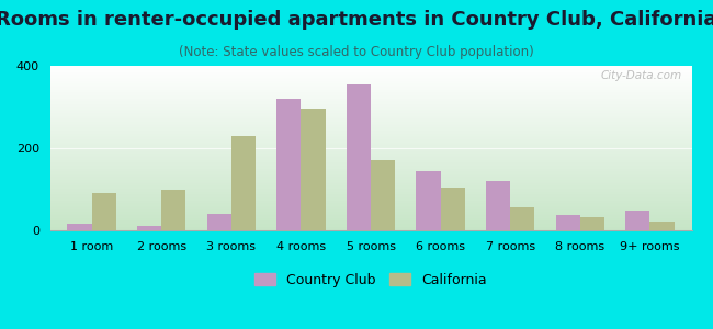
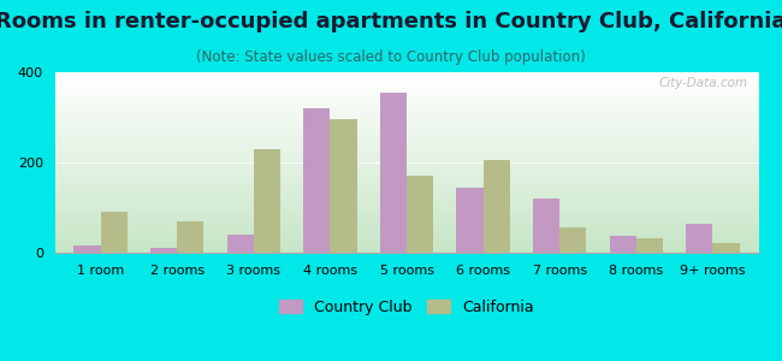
California/2 rooms: 100 -> 70
California/6 rooms: 105 -> 205
Country Club/9+ rooms: 48 -> 65
